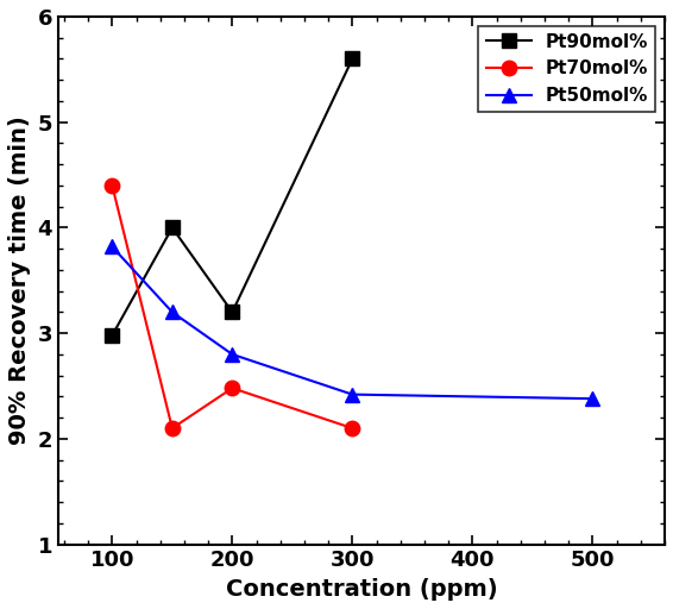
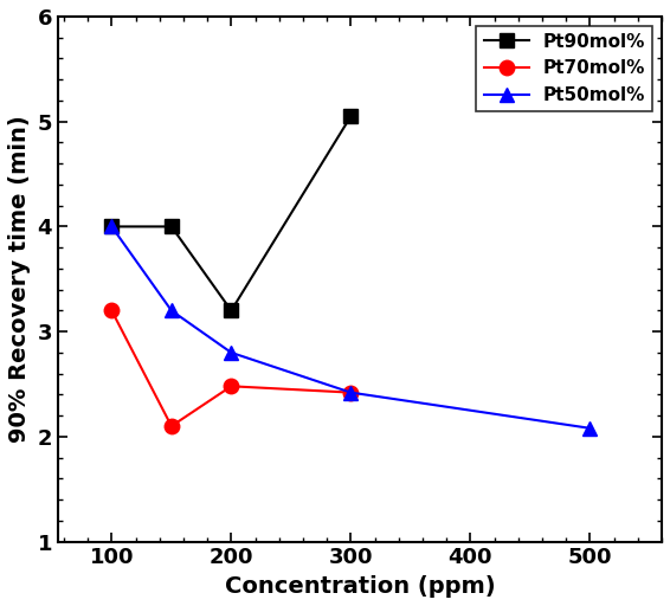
Pt90mol%/100: 2.98 -> 4.00
Pt70mol%/100: 4.40 -> 3.20
Pt50mol%/100: 3.82 -> 4.00
Pt90mol%/300: 5.60 -> 5.05
Pt70mol%/300: 2.10 -> 2.42
Pt50mol%/500: 2.38 -> 2.08
